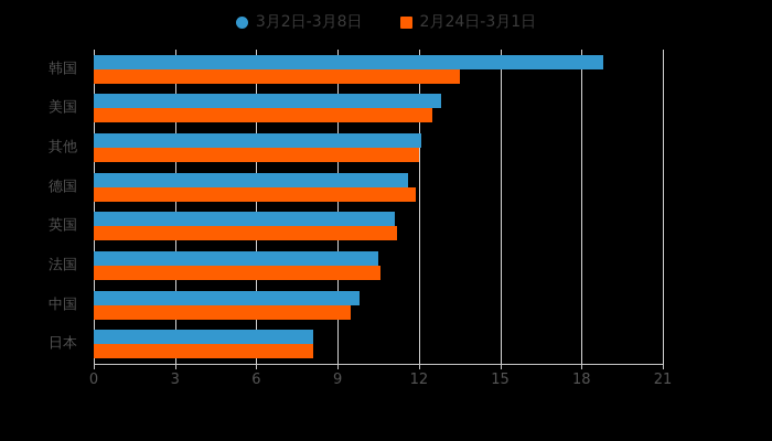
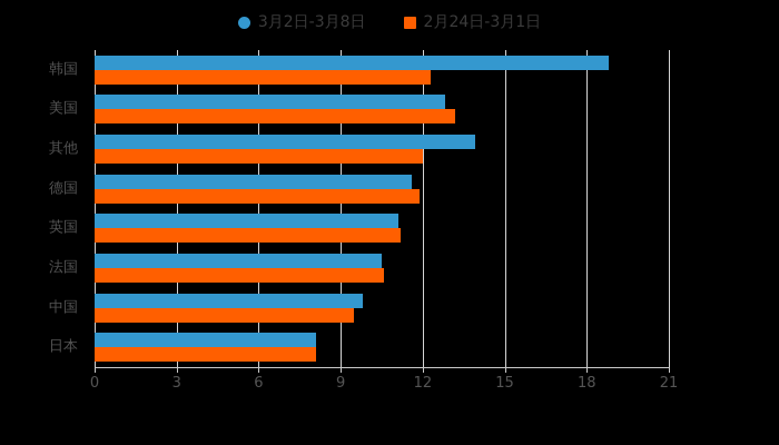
2月24日-3月1日/韩国: 13.5 -> 12.3
2月24日-3月1日/美国: 12.5 -> 13.2
3月2日-3月8日/其他: 12.1 -> 13.9
